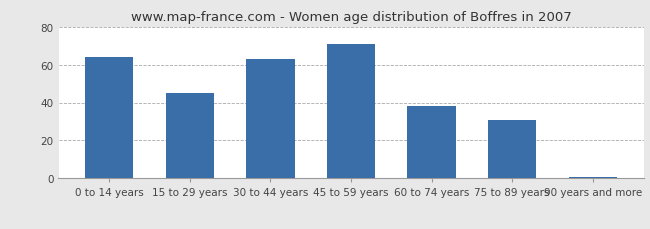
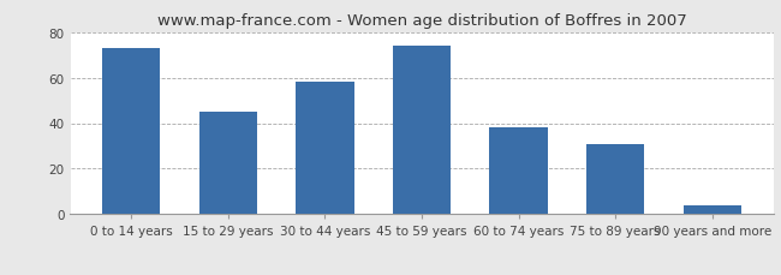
0 to 14 years: 64 -> 73
30 to 44 years: 63 -> 58
45 to 59 years: 71 -> 74
90 years and more: 1 -> 4
